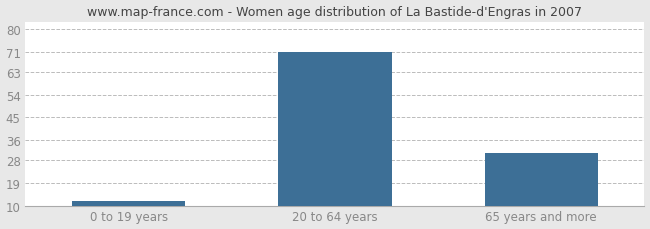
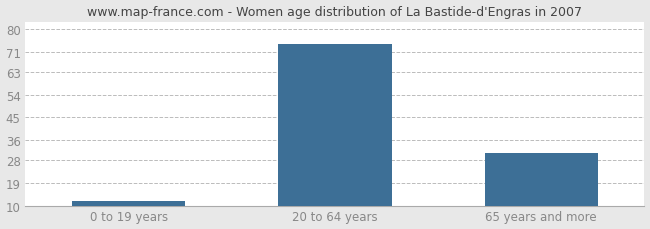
20 to 64 years: 71 -> 74
